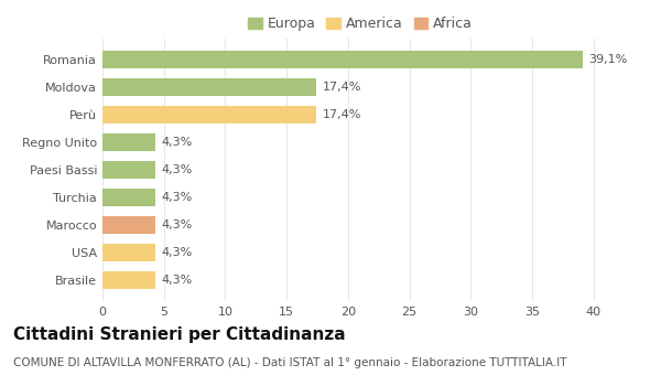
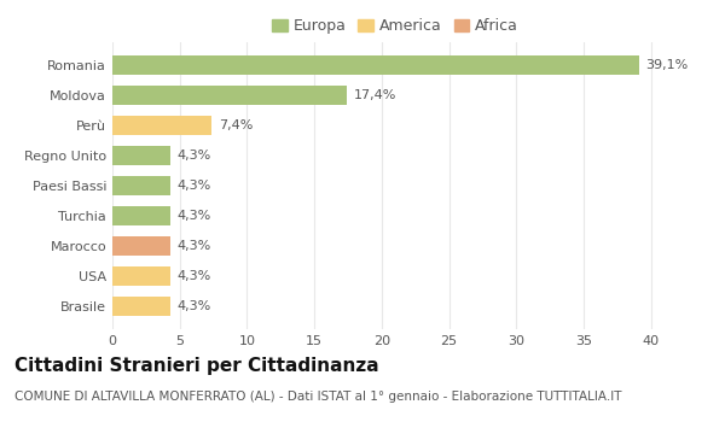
Perù: 17,4% -> 7,4%
